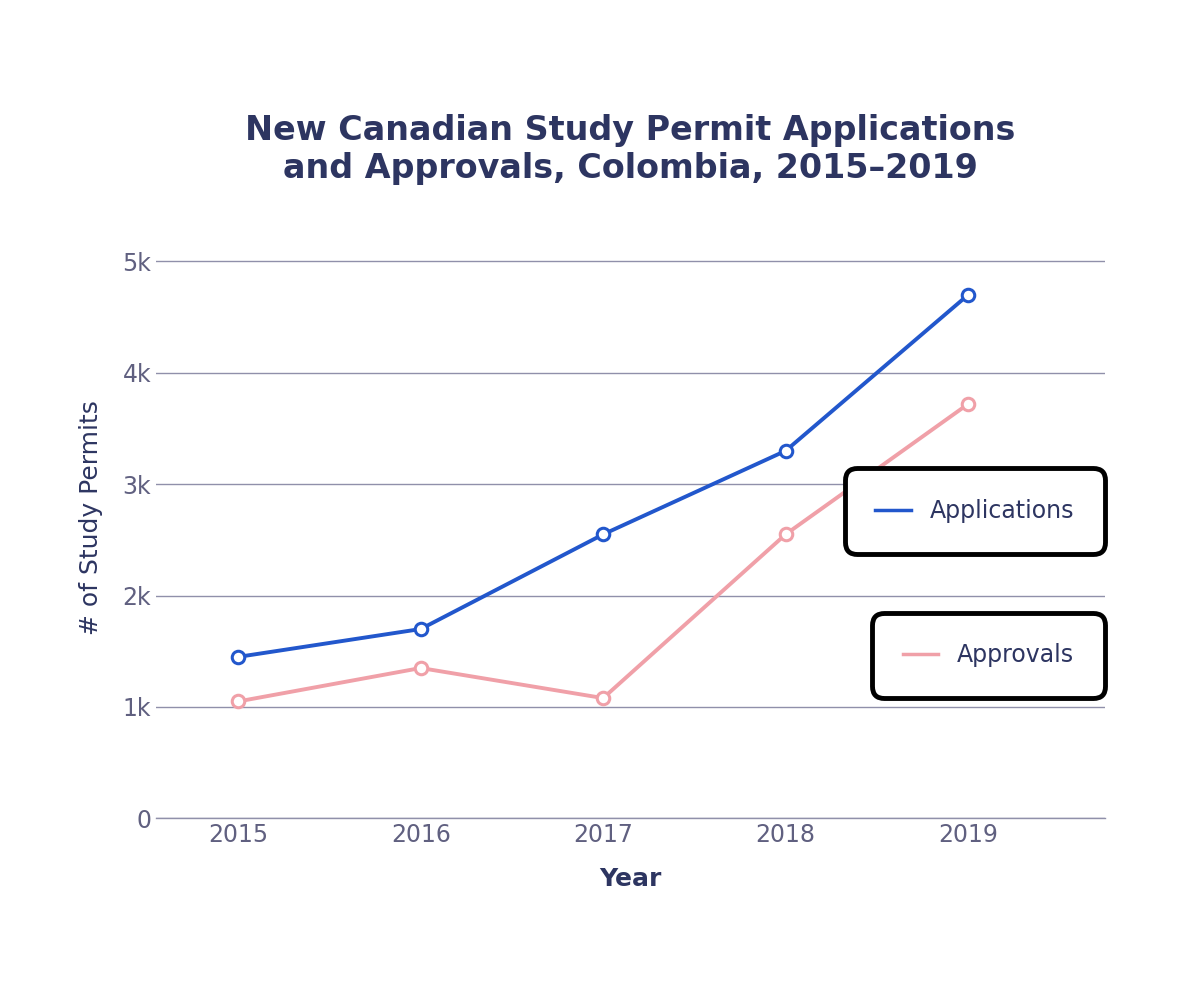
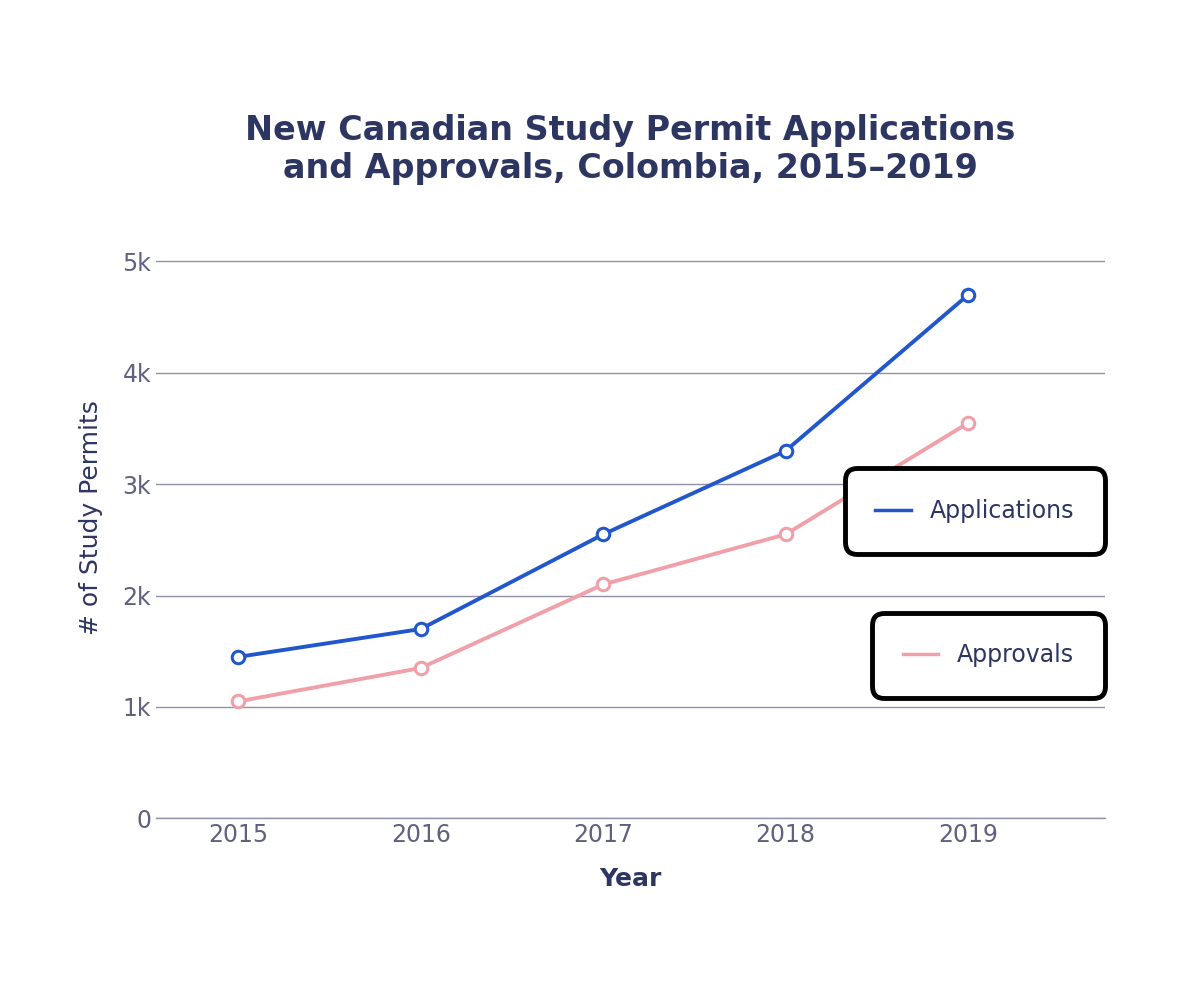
Approvals/2017: 1.08k -> 2.10k
Approvals/2019: 3.72k -> 3.55k
